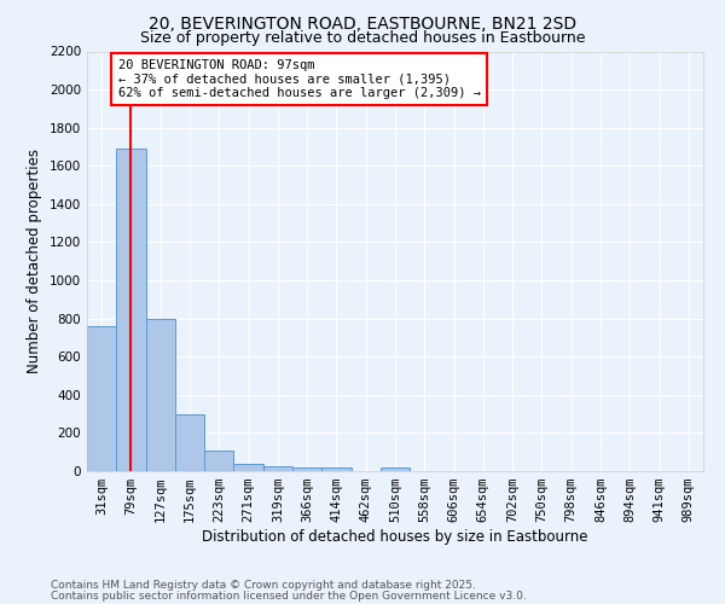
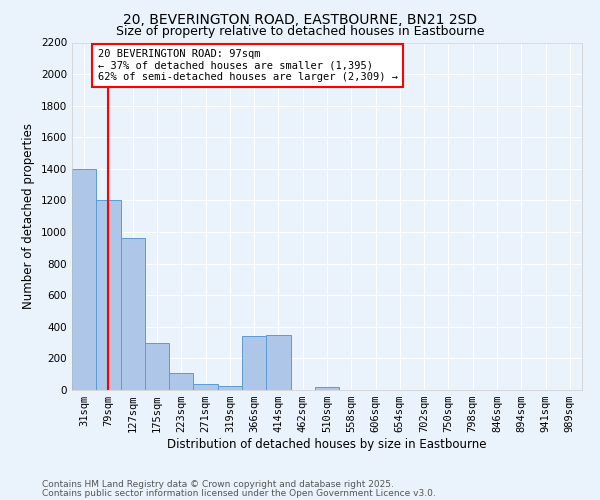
31sqm: 760 -> 1400
79sqm: 1690 -> 1200
127sqm: 800 -> 960
366sqm: 20 -> 340
414sqm: 20 -> 350
